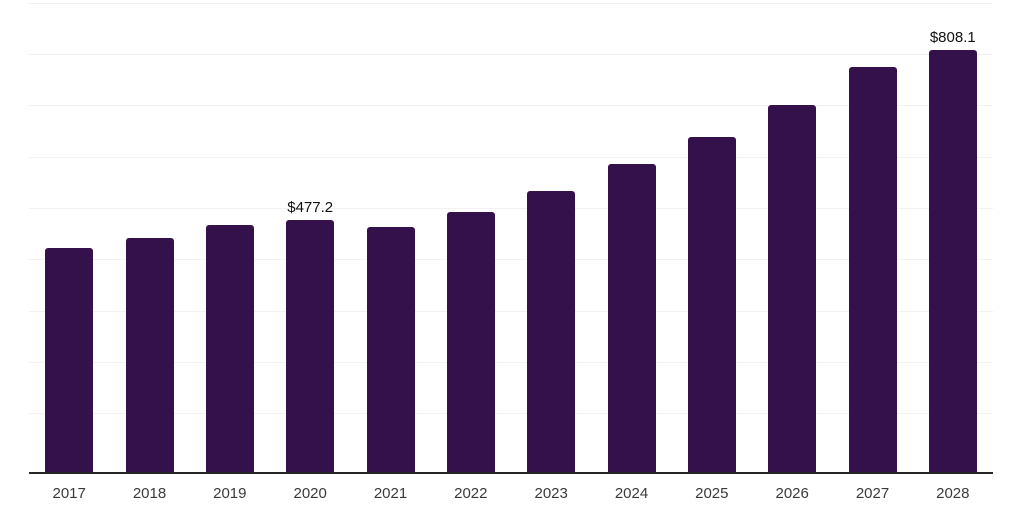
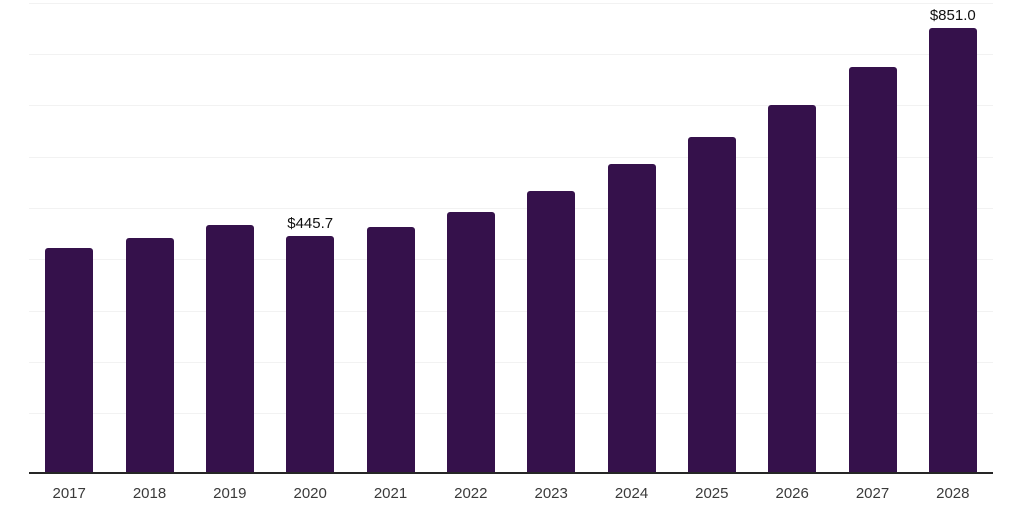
2020: $477.2 -> $445.7
2028: $808.1 -> $851.0
